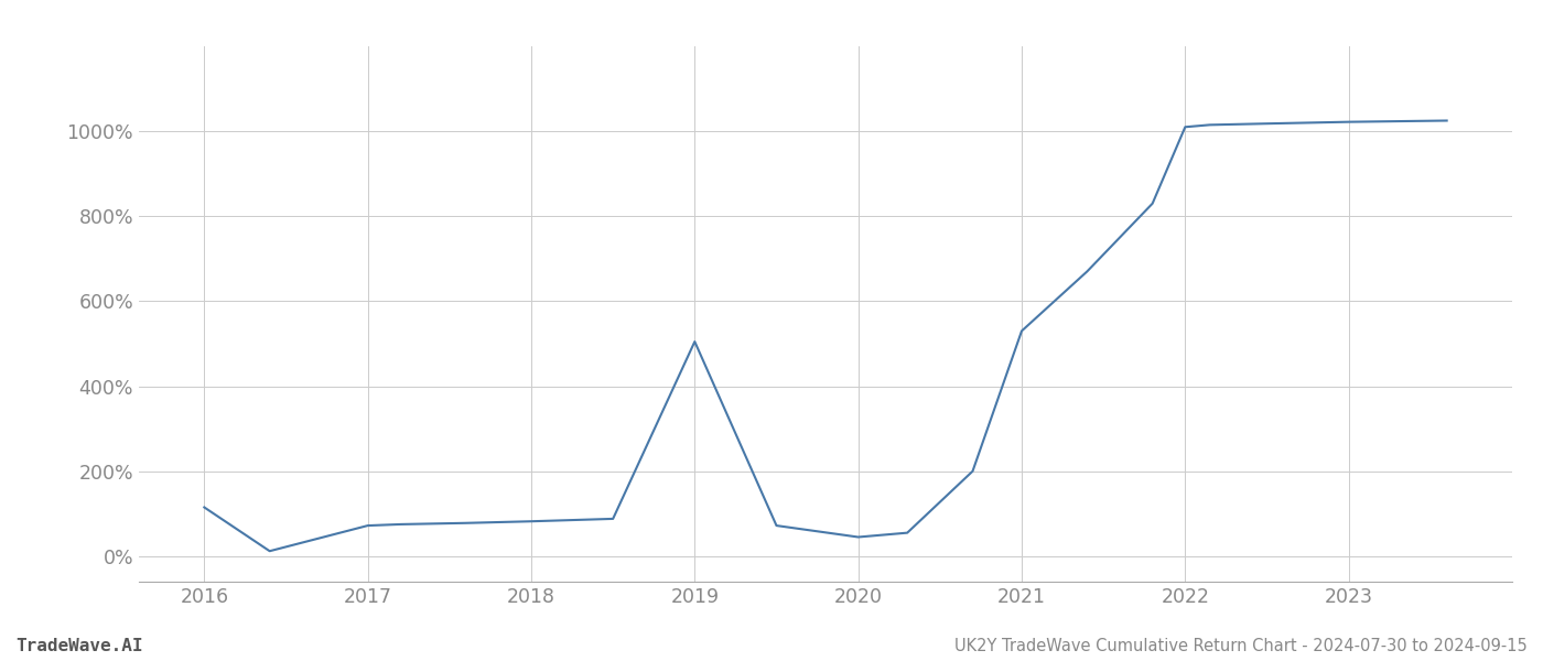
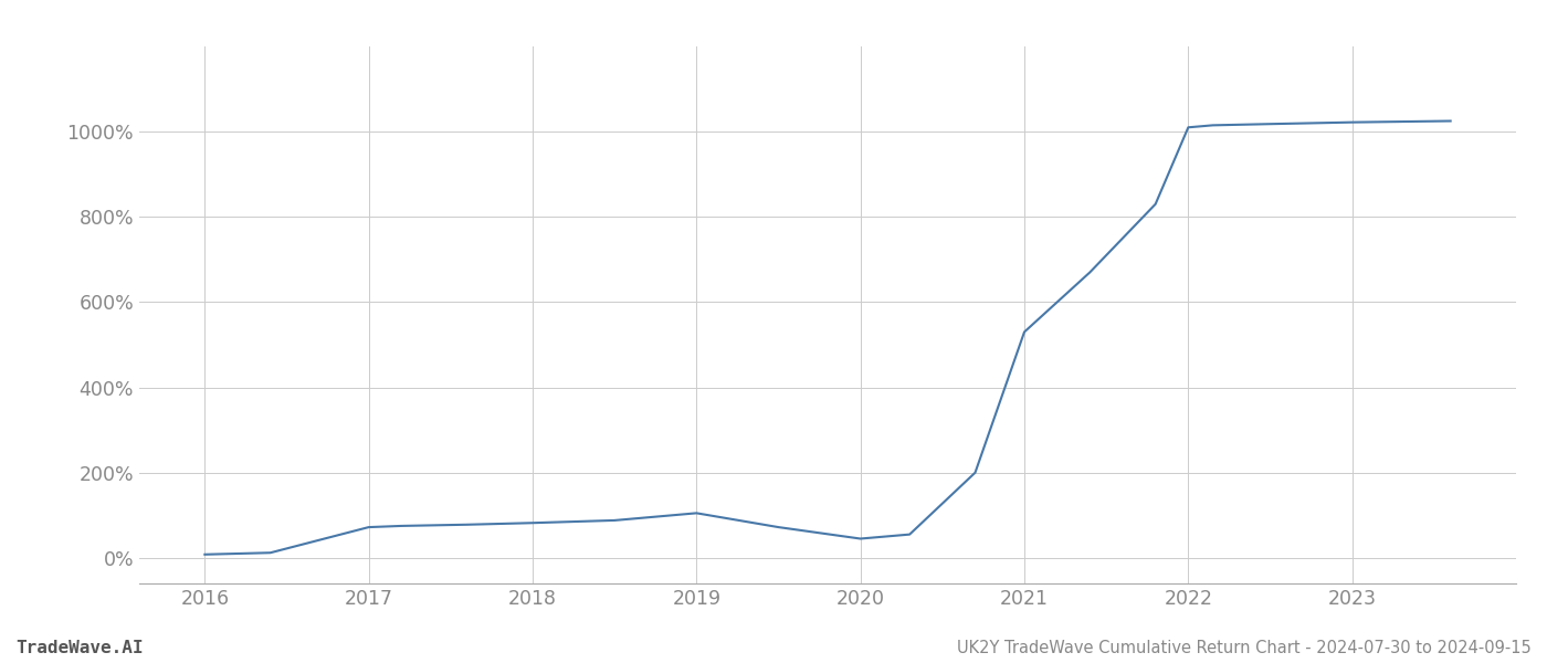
2016: 115% -> 8%
2019: 505% -> 105%
